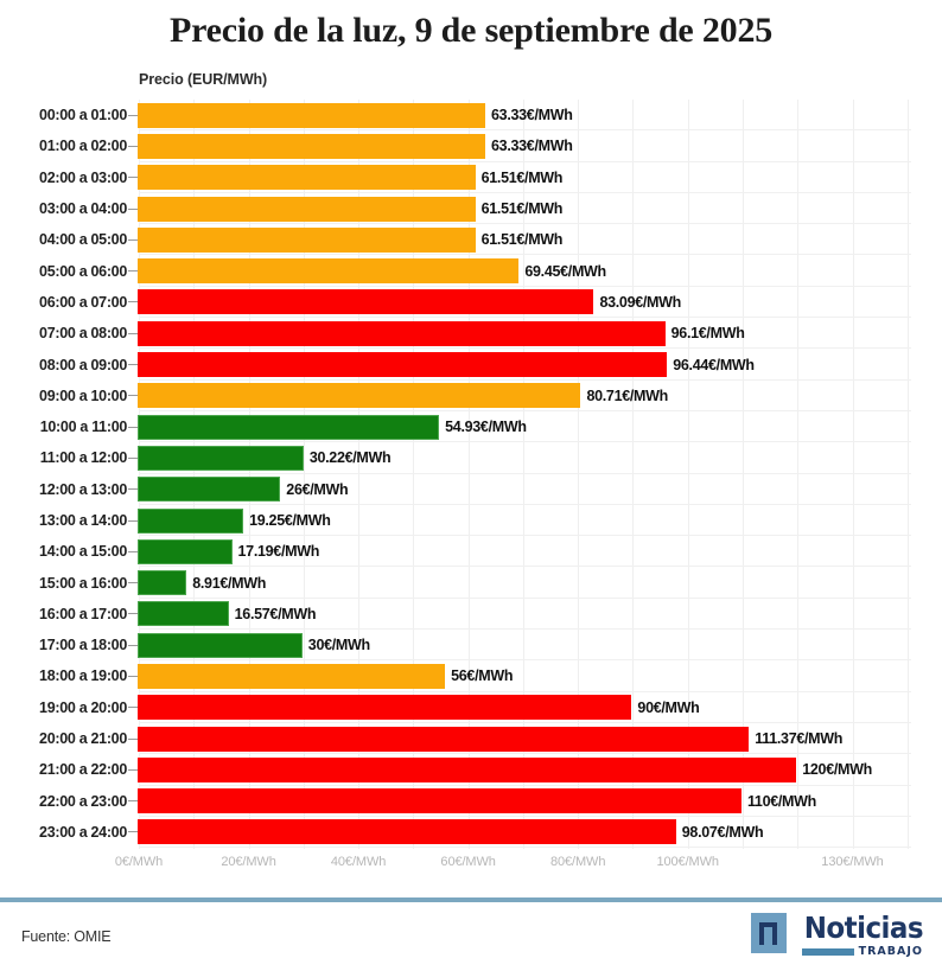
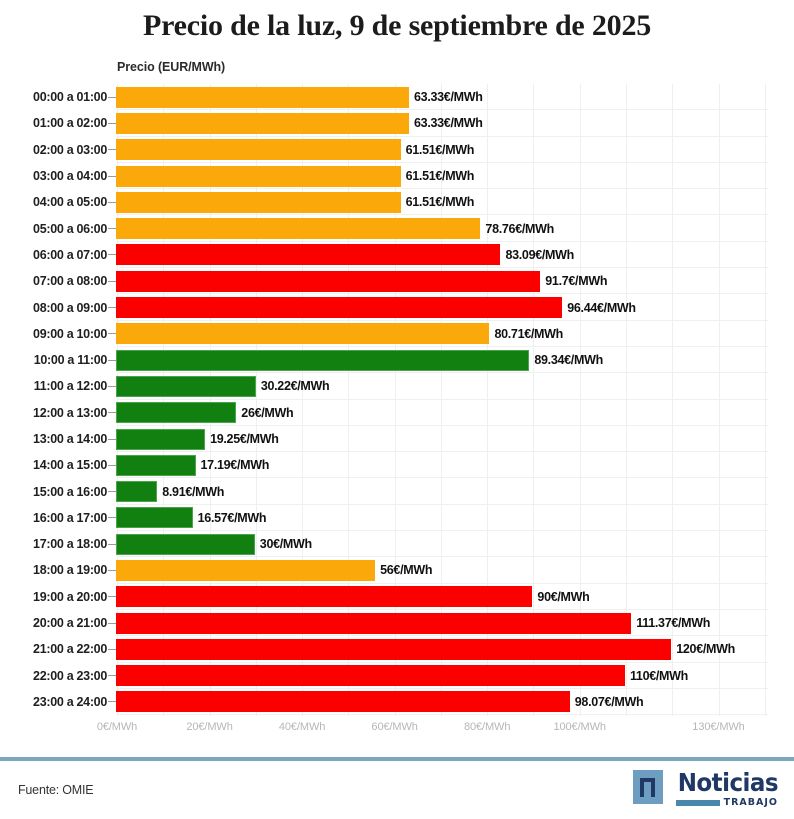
05:00 a 06:00: 69.45 -> 78.76
07:00 a 08:00: 96.1 -> 91.7
10:00 a 11:00: 54.93 -> 89.34
